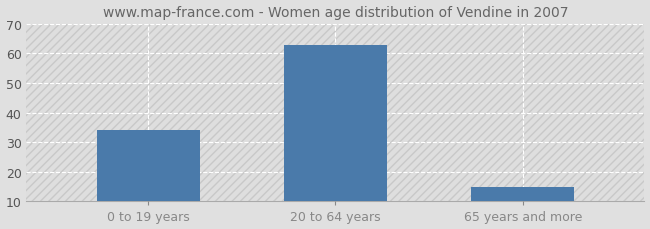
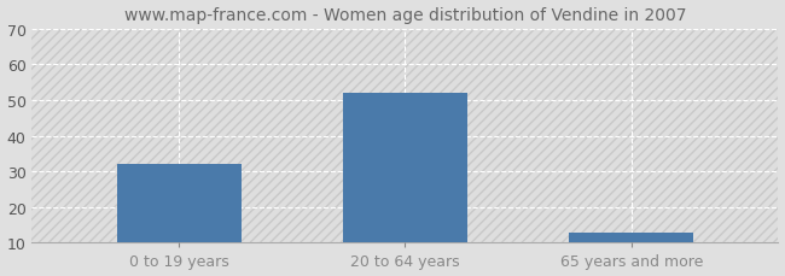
0 to 19 years: 34 -> 32
20 to 64 years: 63 -> 52
65 years and more: 15 -> 13
